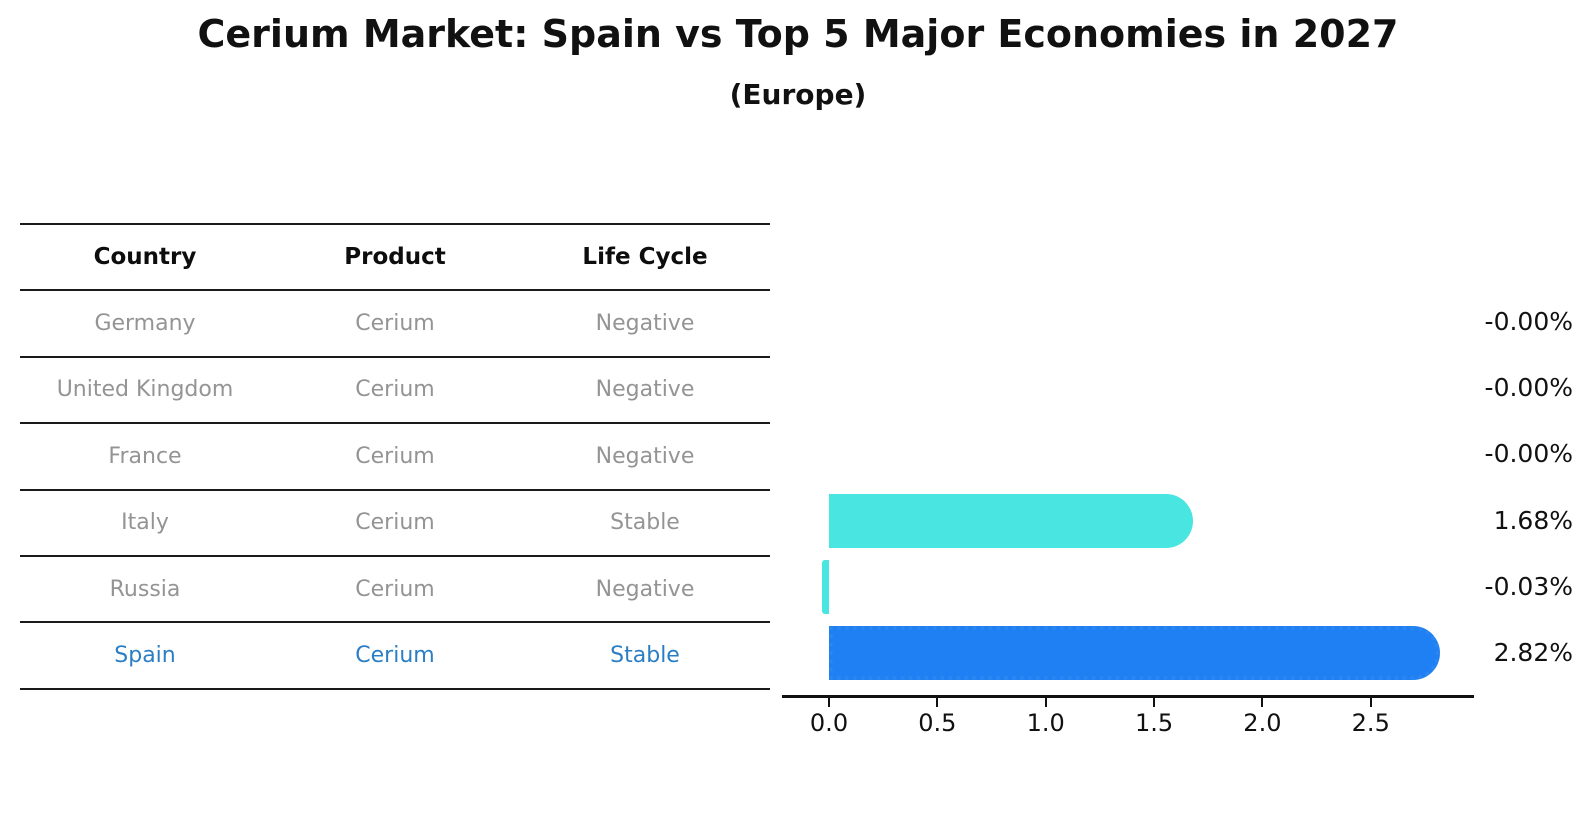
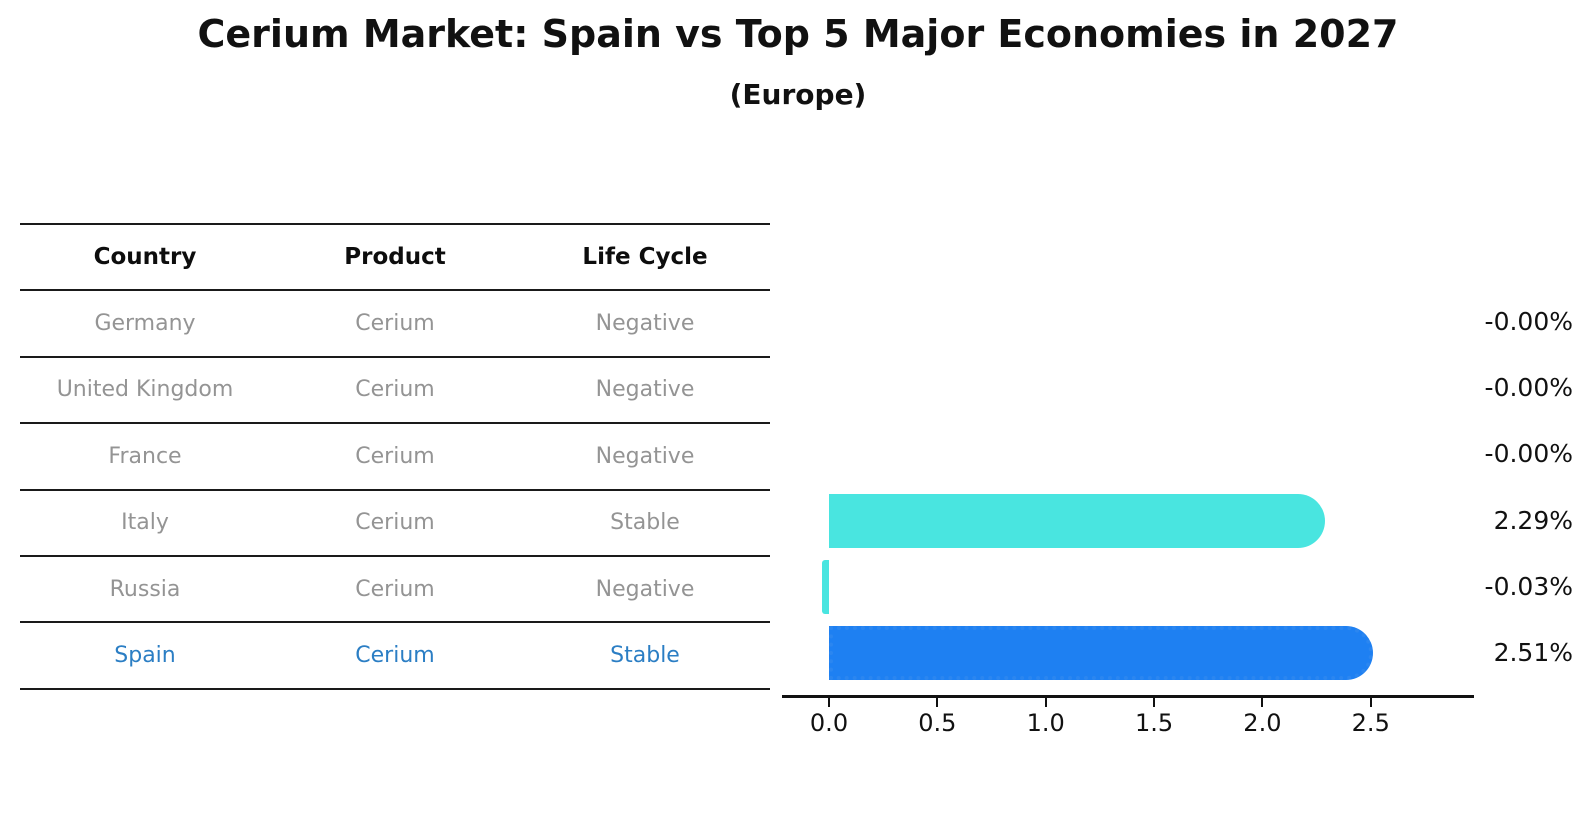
Italy: 1.68% -> 2.29%
Spain: 2.82% -> 2.51%
